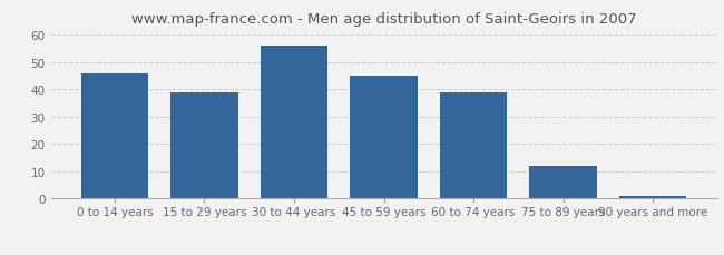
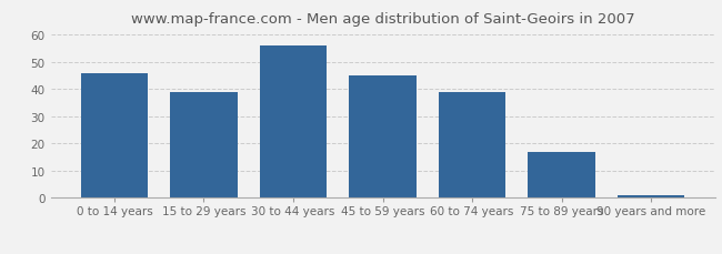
75 to 89 years: 12 -> 17
